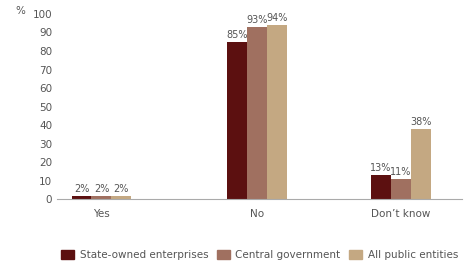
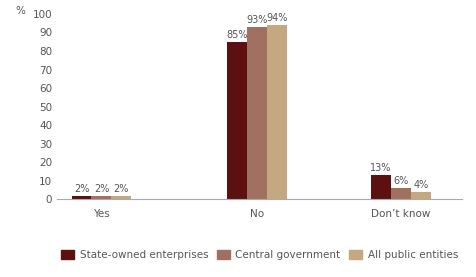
Central government/Don’t know: 11% -> 6%
All public entities/Don’t know: 38% -> 4%
